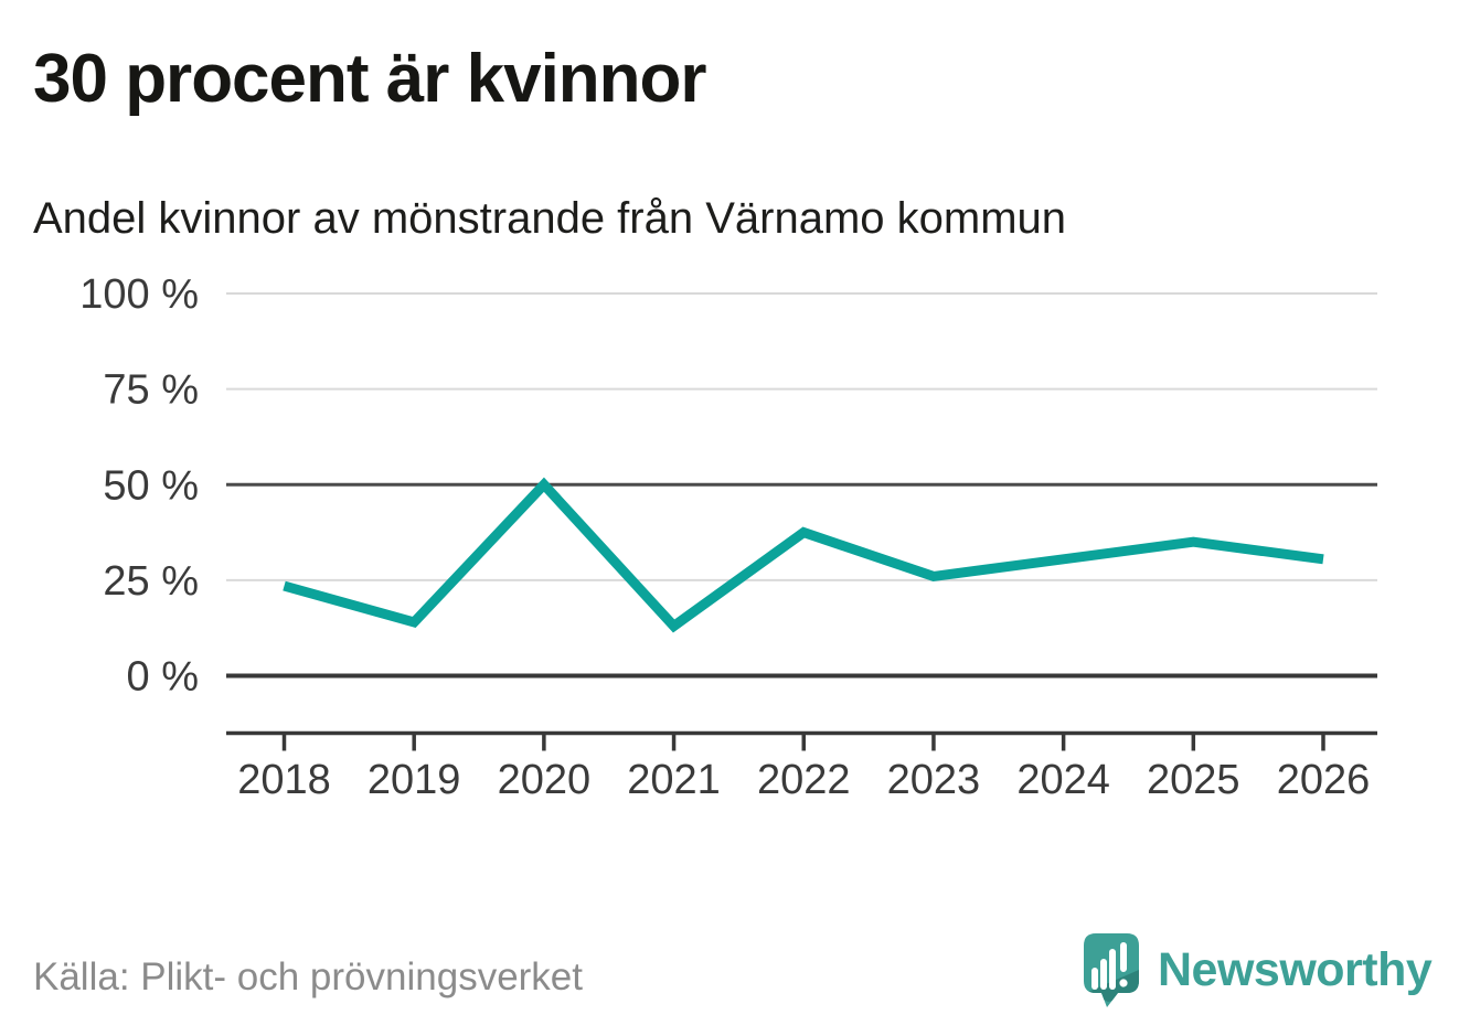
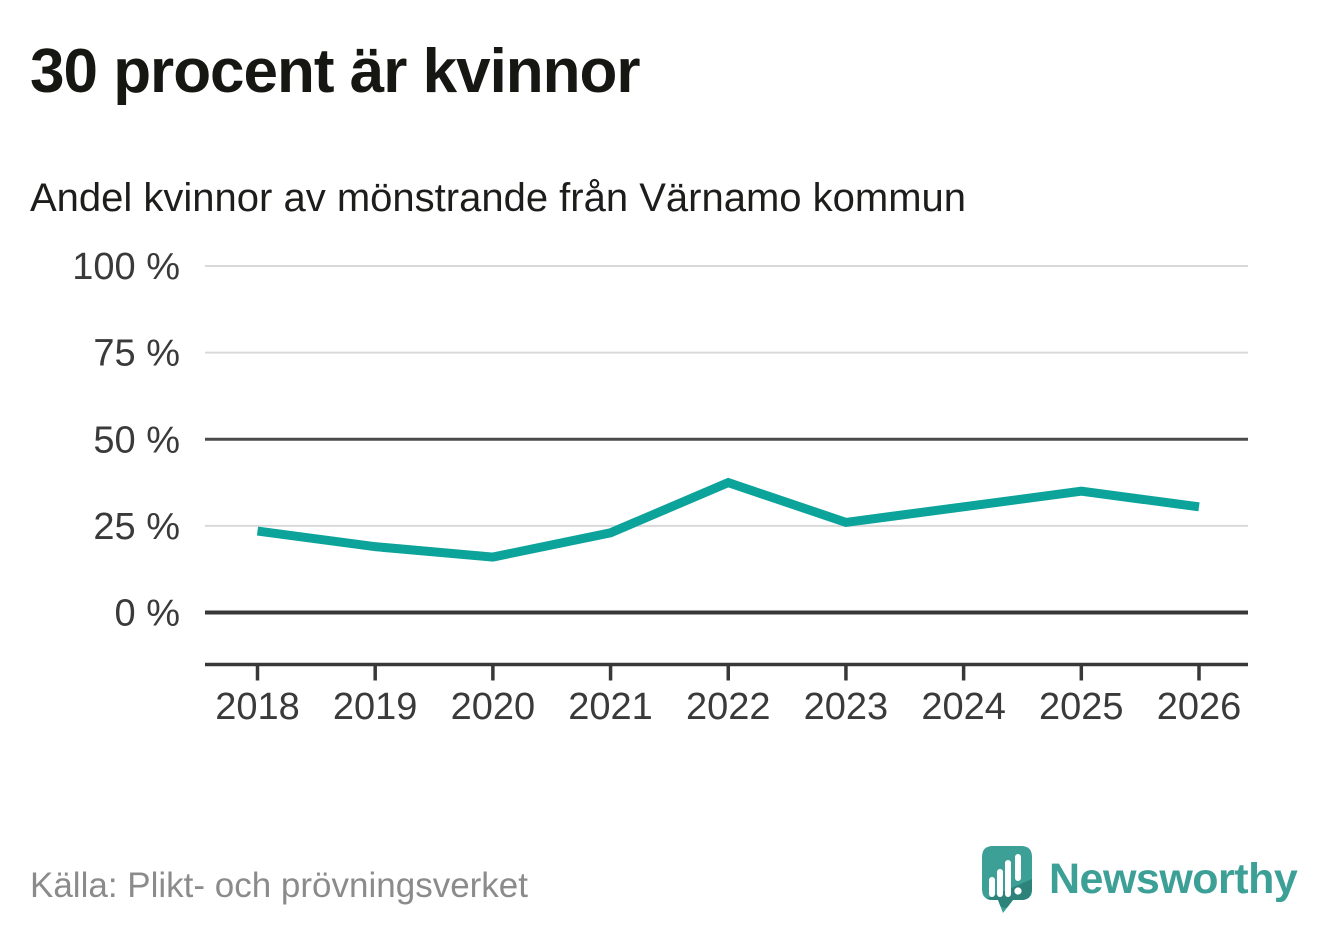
2019: 14% -> 19%
2020: 50% -> 16%
2021: 13% -> 23%
